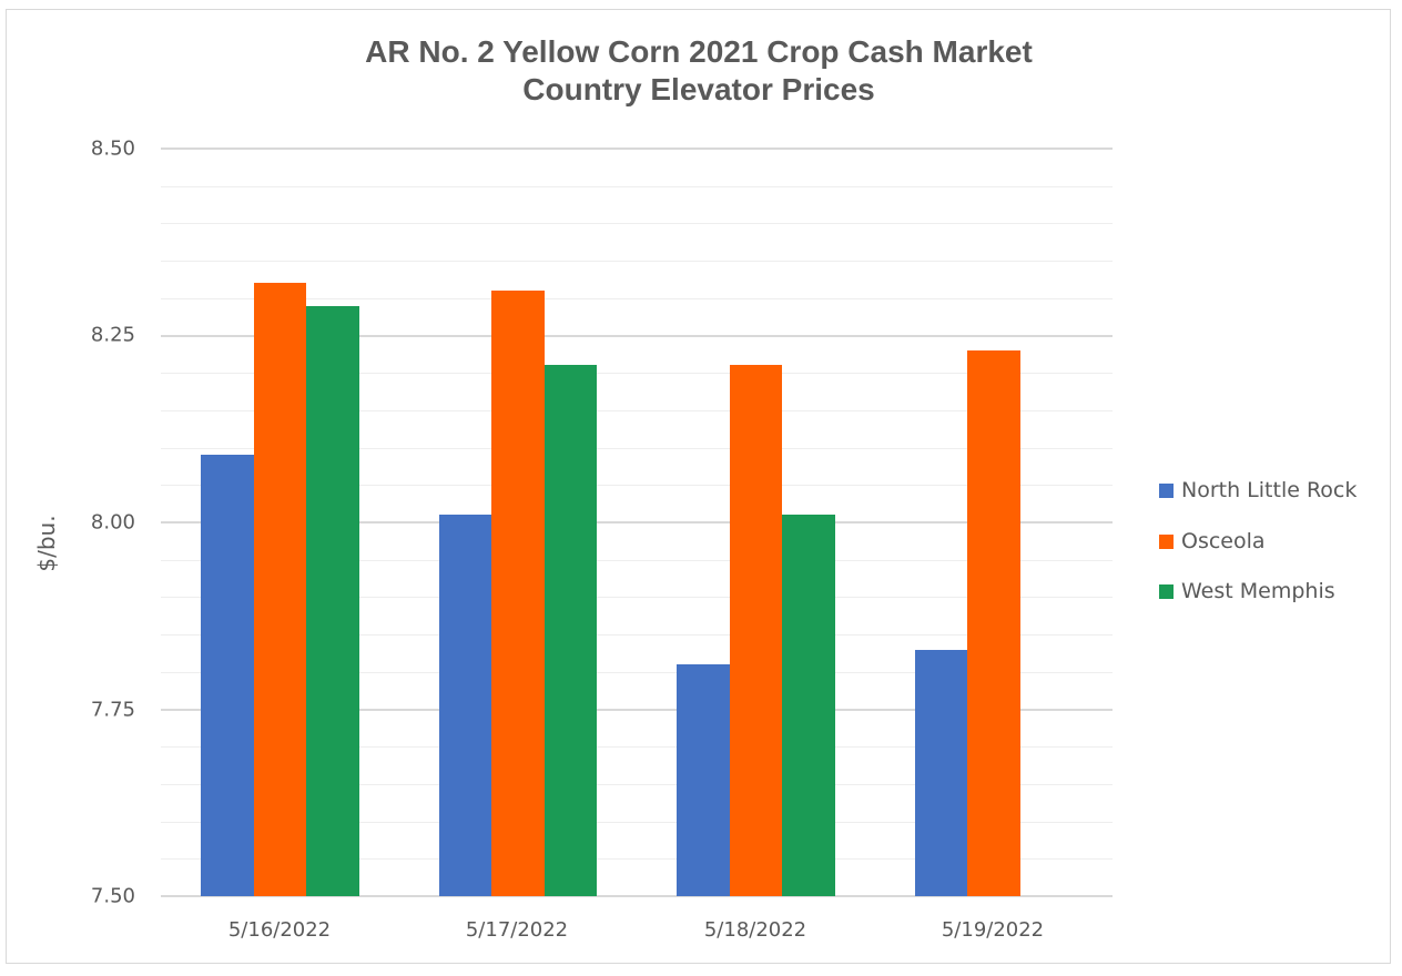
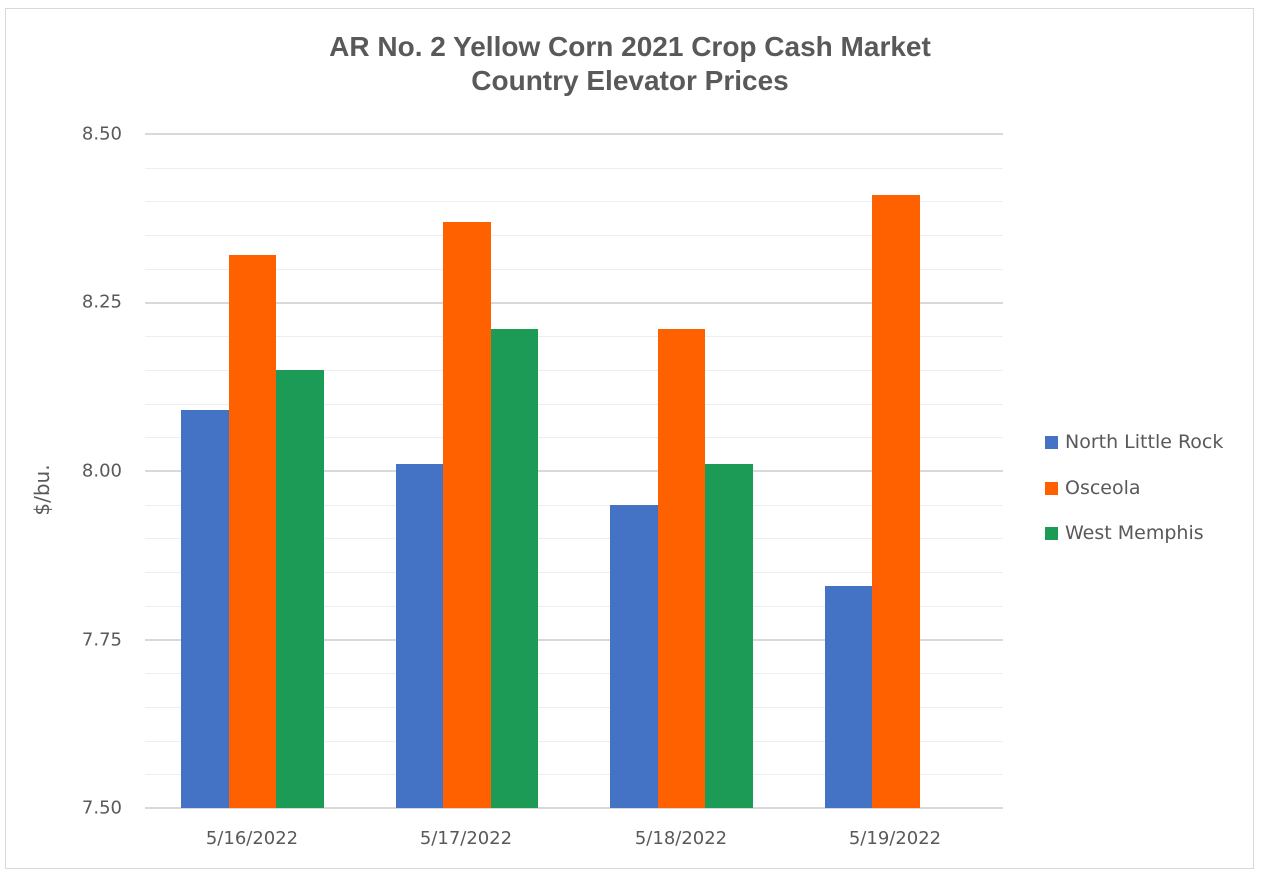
West Memphis/5/16/2022: 8.29 -> 8.15
Osceola/5/17/2022: 8.31 -> 8.37
North Little Rock/5/18/2022: 7.81 -> 7.95
Osceola/5/19/2022: 8.23 -> 8.41
